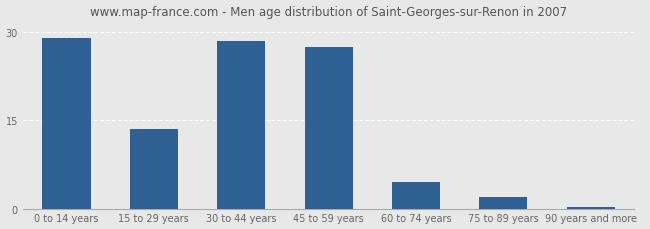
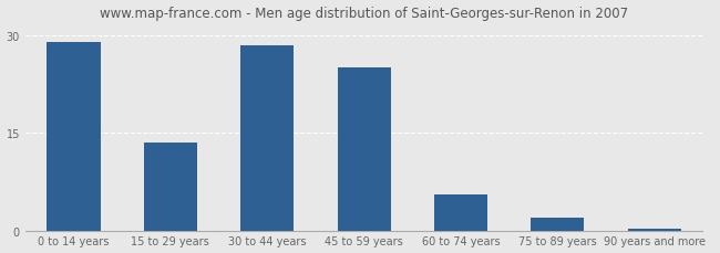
45 to 59 years: 27.5 -> 25.0
60 to 74 years: 4.5 -> 5.6
